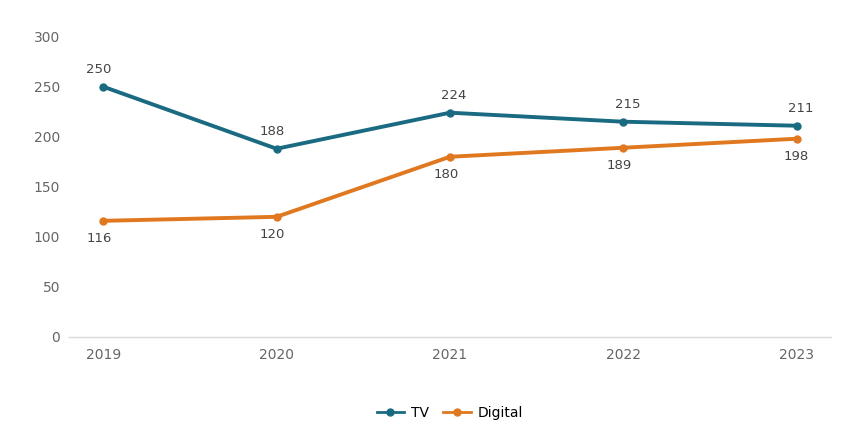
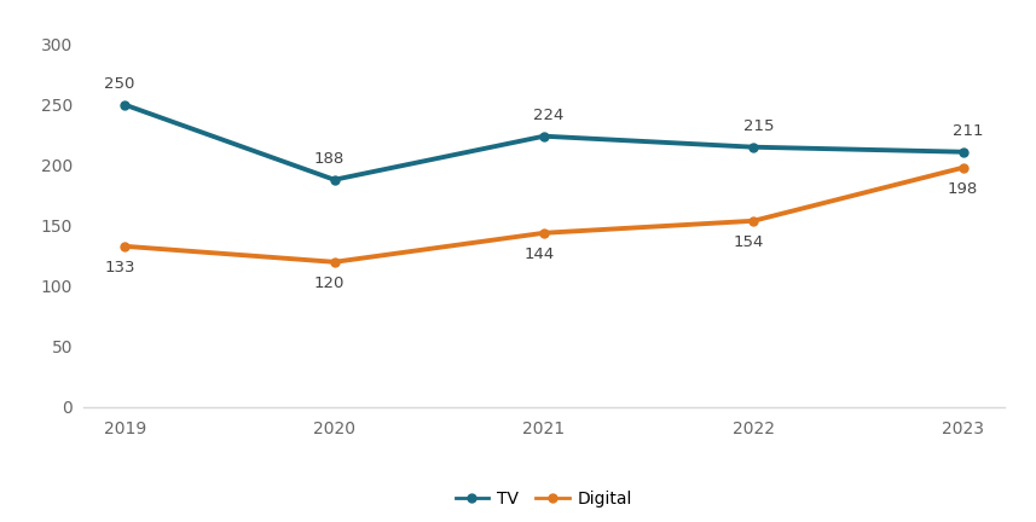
Digital/2019: 116 -> 133
Digital/2021: 180 -> 144
Digital/2022: 189 -> 154
